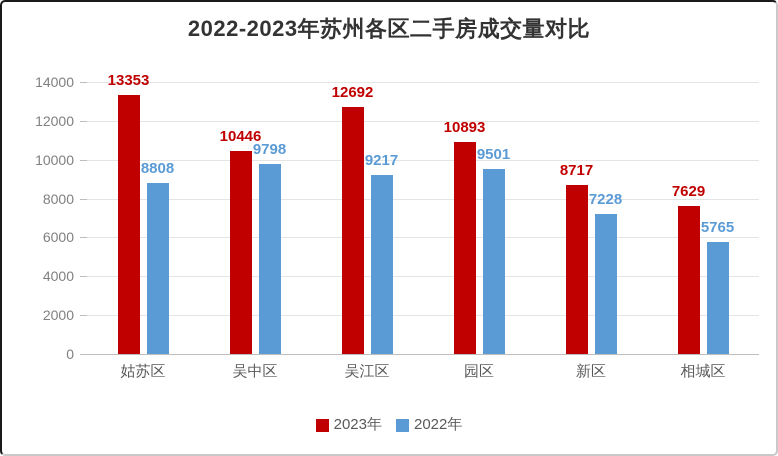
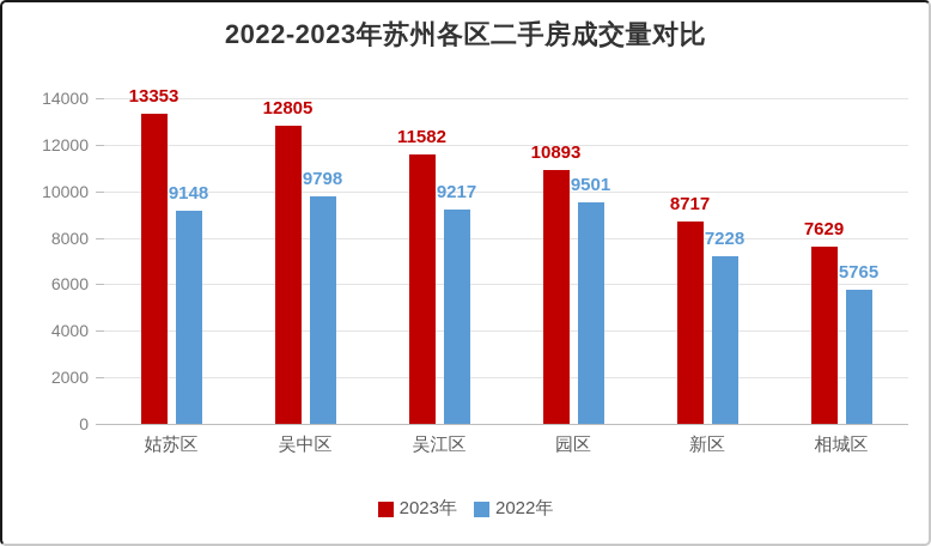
2022年/姑苏区: 8808 -> 9148
2023年/吴中区: 10446 -> 12805
2023年/吴江区: 12692 -> 11582
